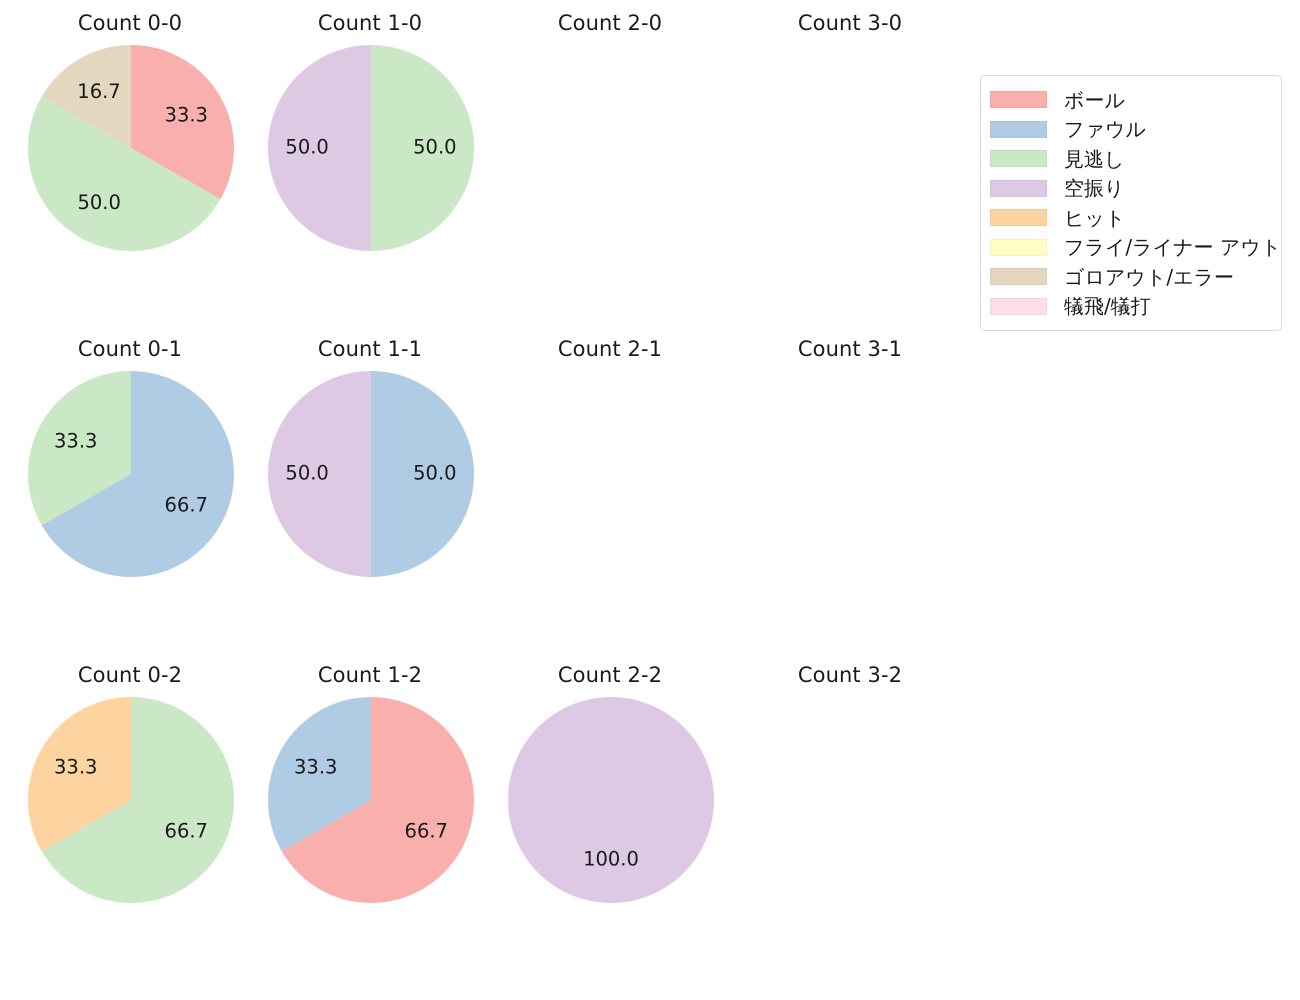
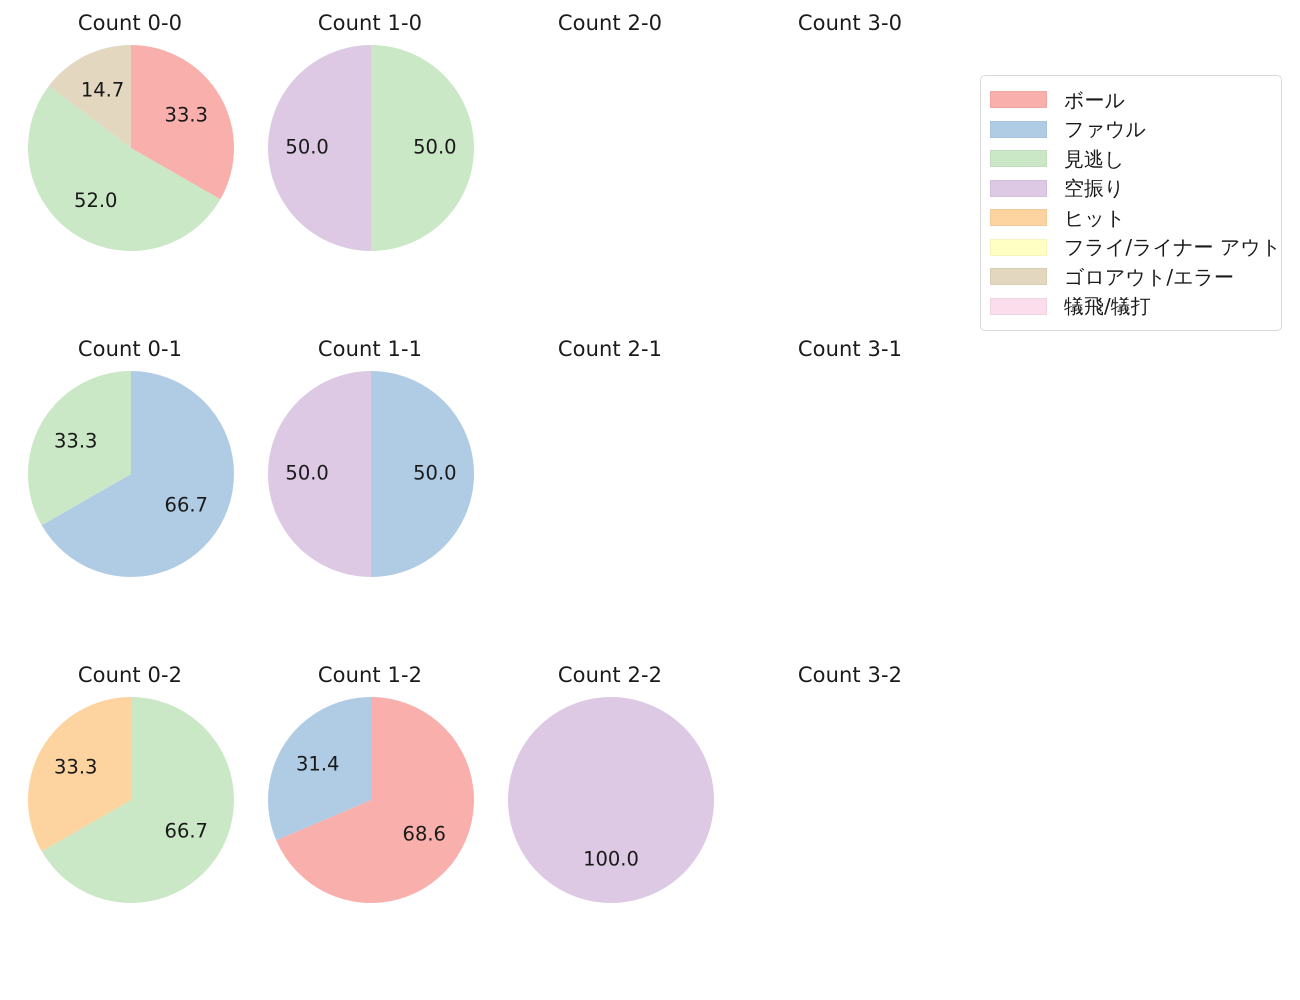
Count 0-0/見逃し: 50.0 -> 52.0
Count 0-0/ゴロアウト/エラー: 16.7 -> 14.7
Count 1-2/ボール: 66.7 -> 68.6
Count 1-2/ファウル: 33.3 -> 31.4
